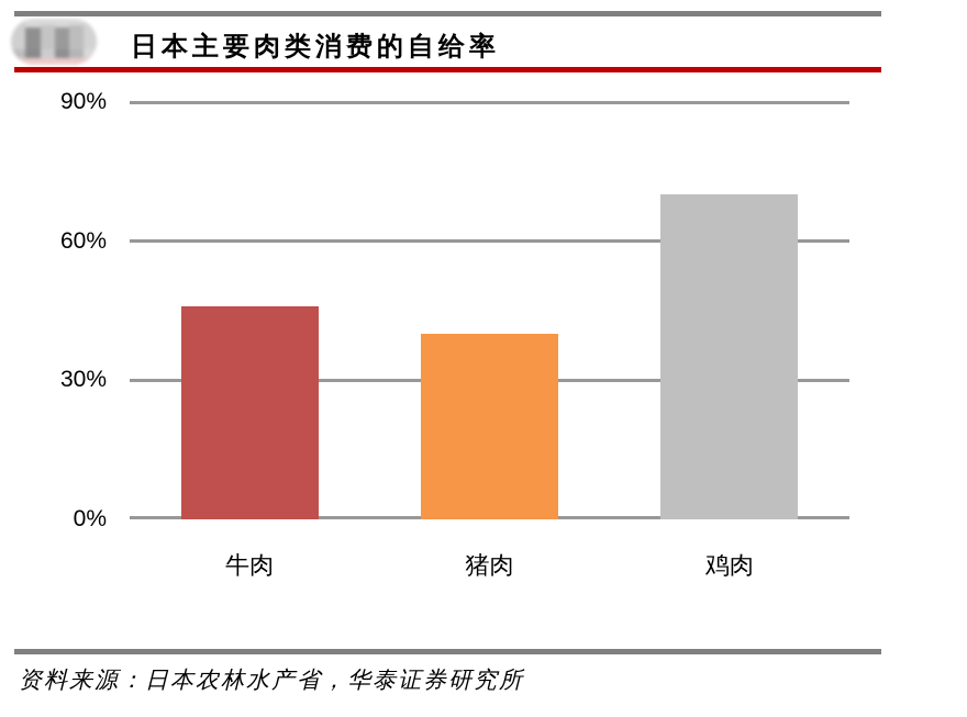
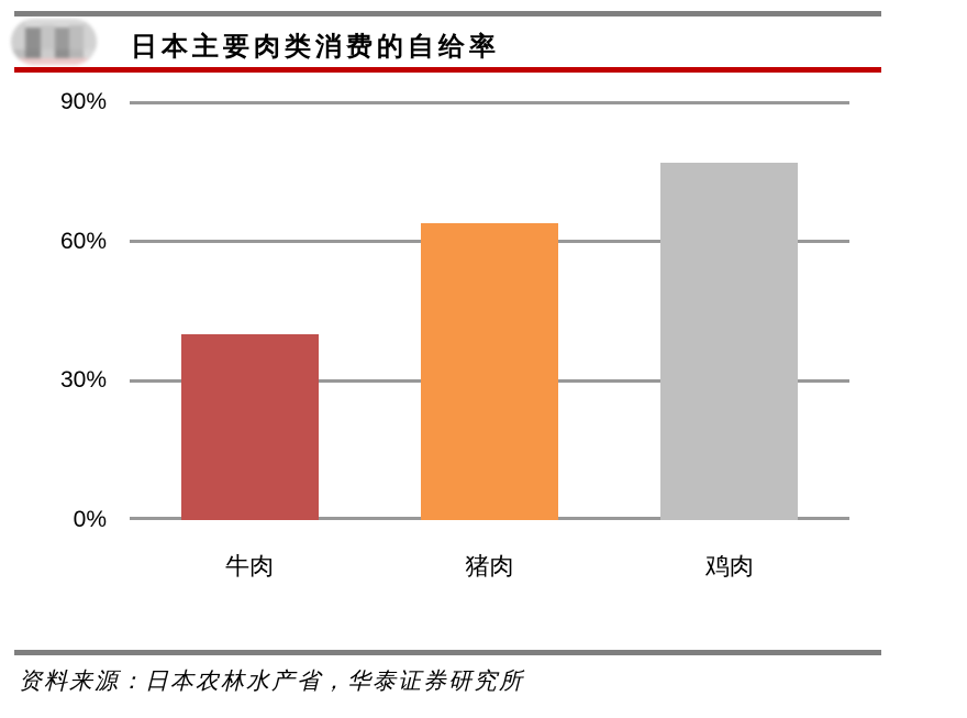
牛肉: 46% -> 40%
猪肉: 40% -> 64%
鸡肉: 70% -> 77%
